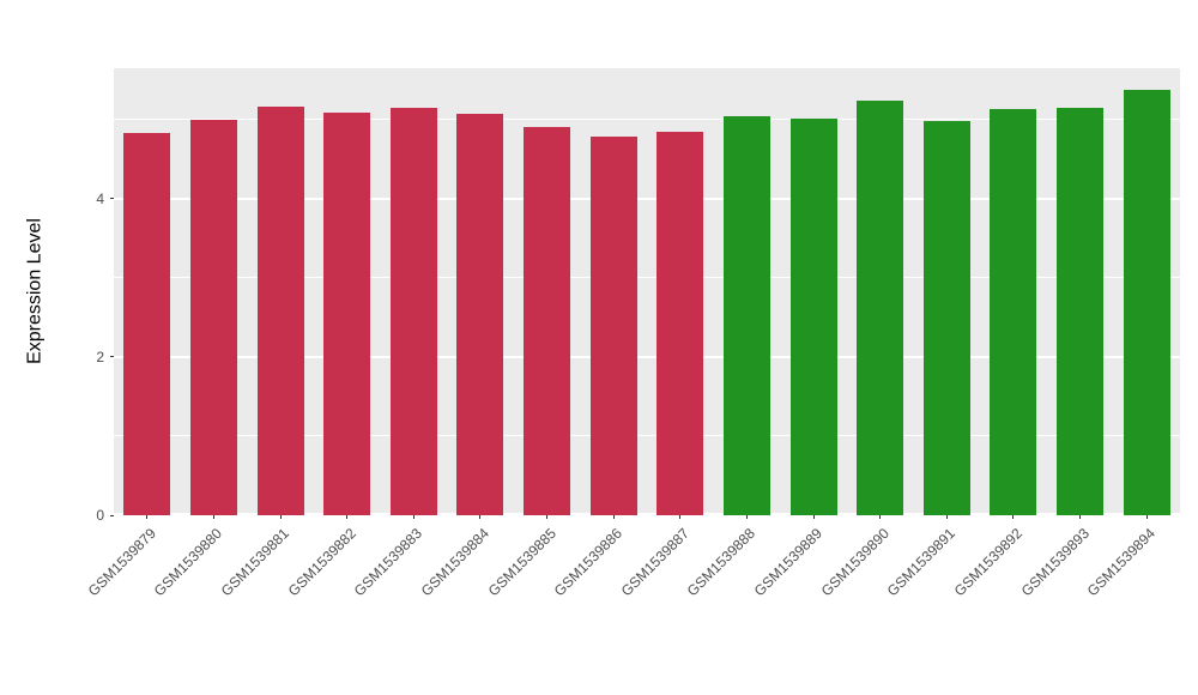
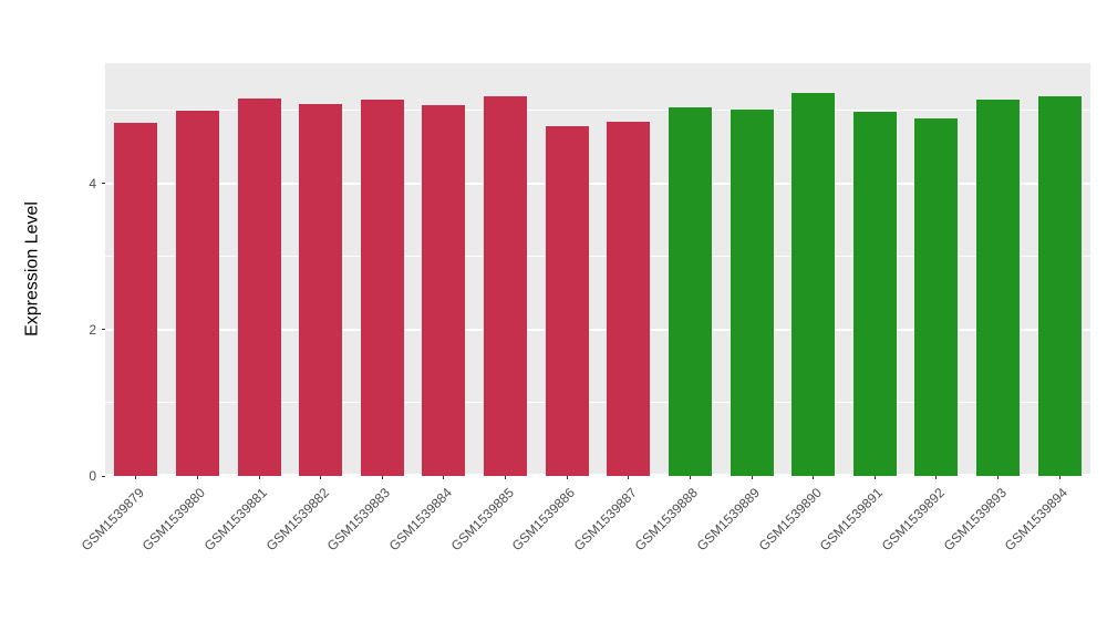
GSM1539885: 4.9 -> 5.2
GSM1539892: 5.1 -> 4.9
GSM1539894: 5.4 -> 5.2
